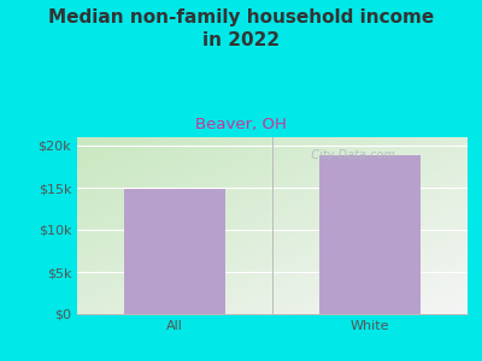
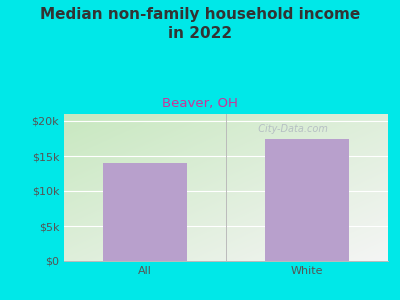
All: $14.8k -> $14.0k
White: $18.8k -> $17.5k
